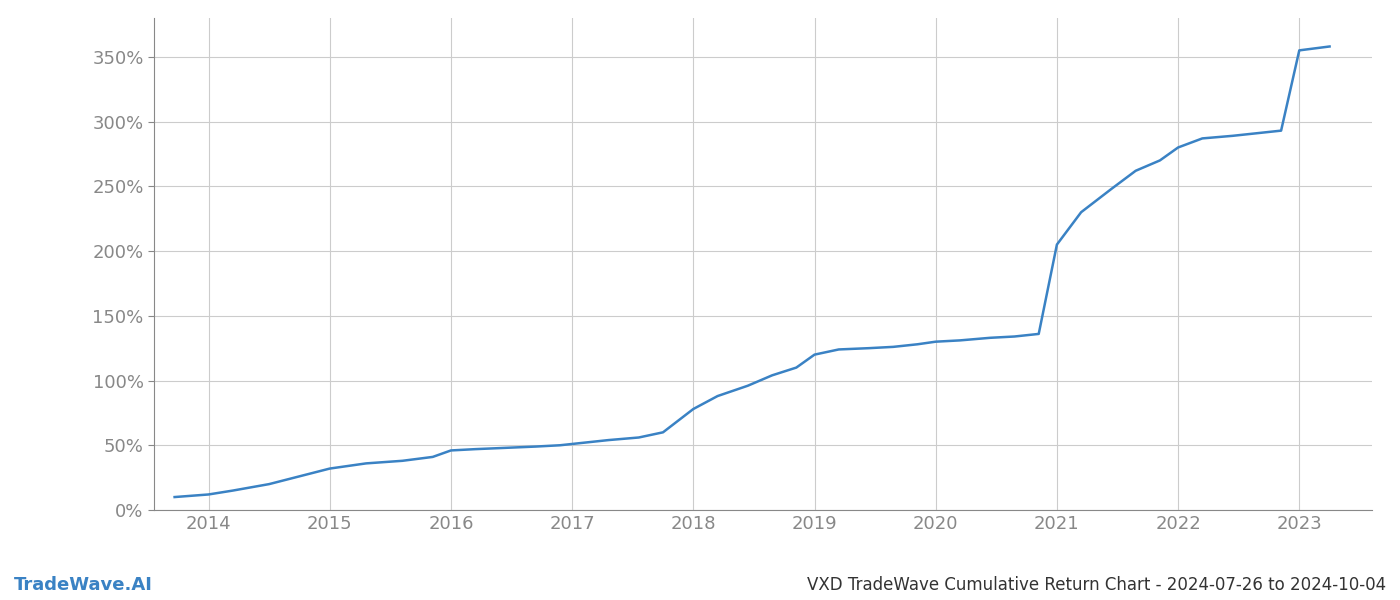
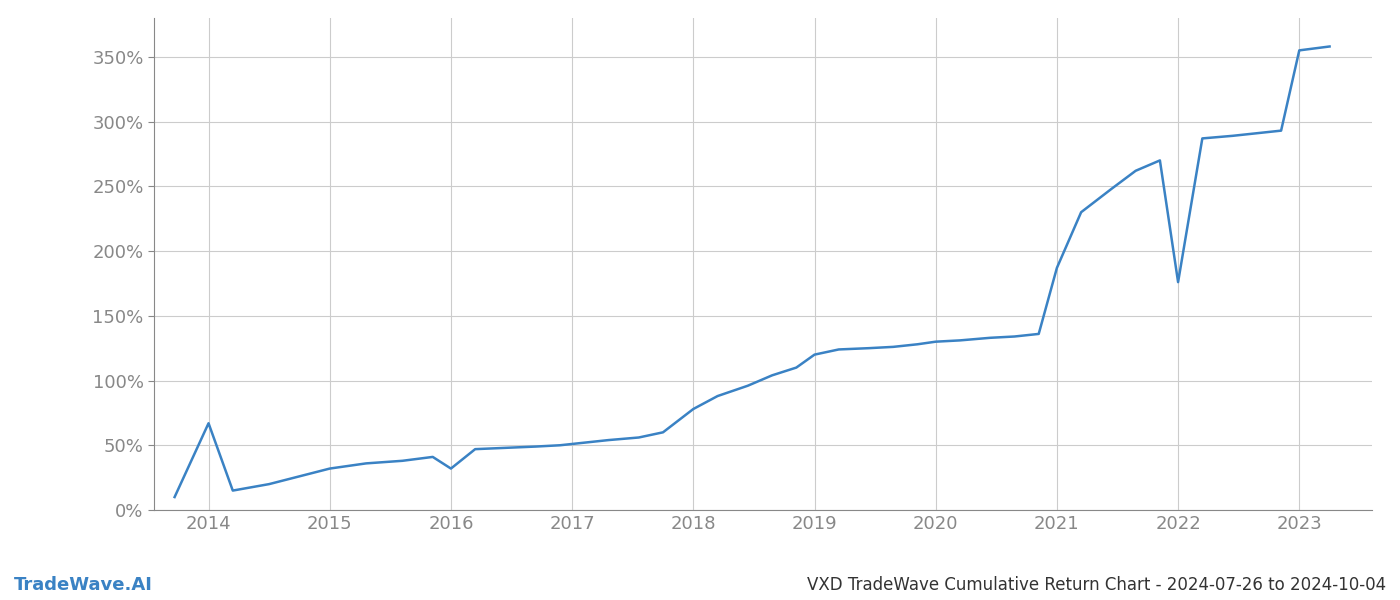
2014: 12% -> 67%
2016: 46% -> 32%
2021: 205% -> 187%
2022: 280% -> 176%
